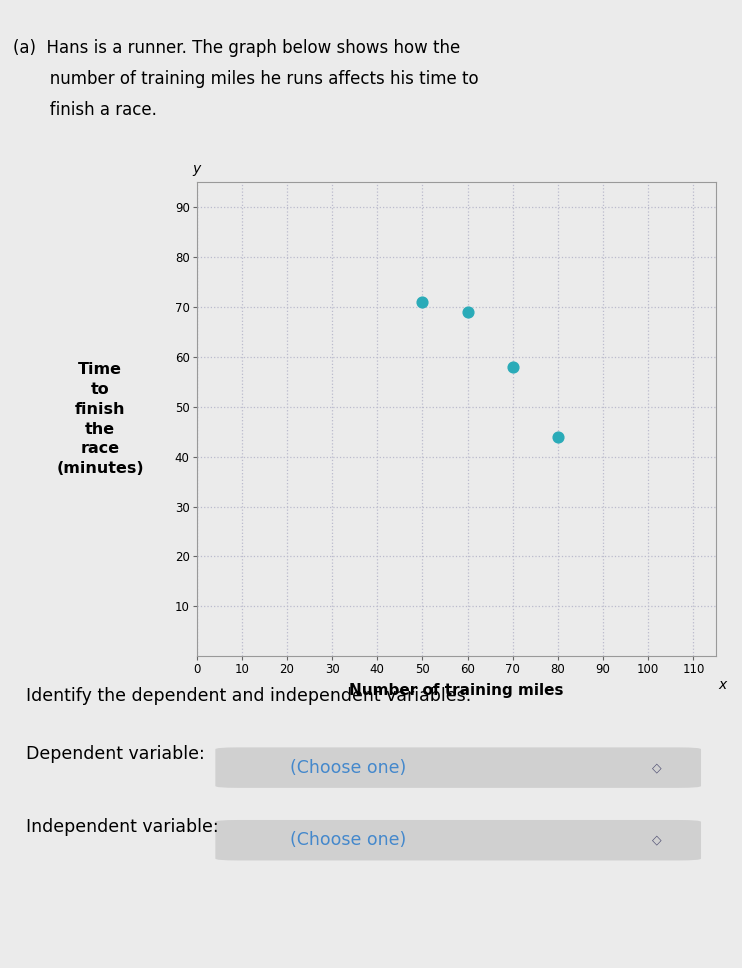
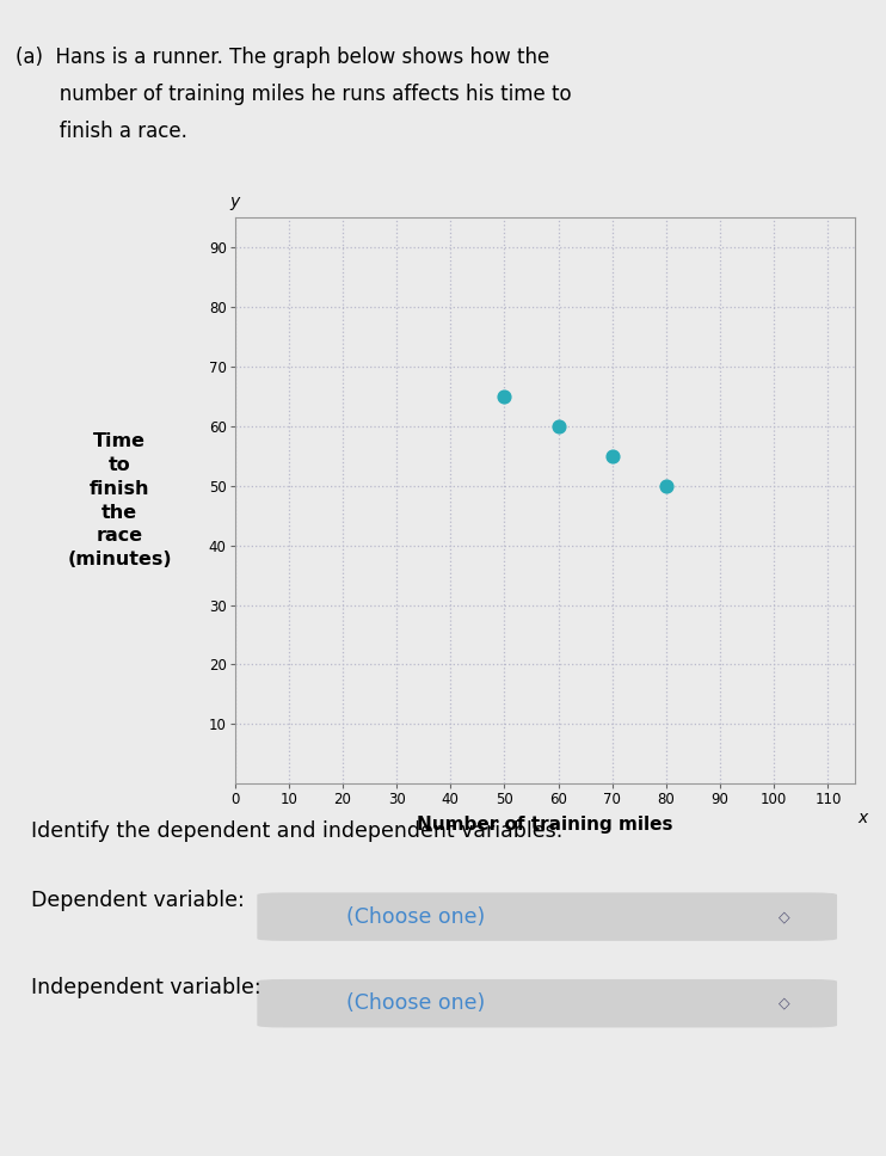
50: 71 -> 65
60: 69 -> 60
70: 58 -> 55
80: 44 -> 50
